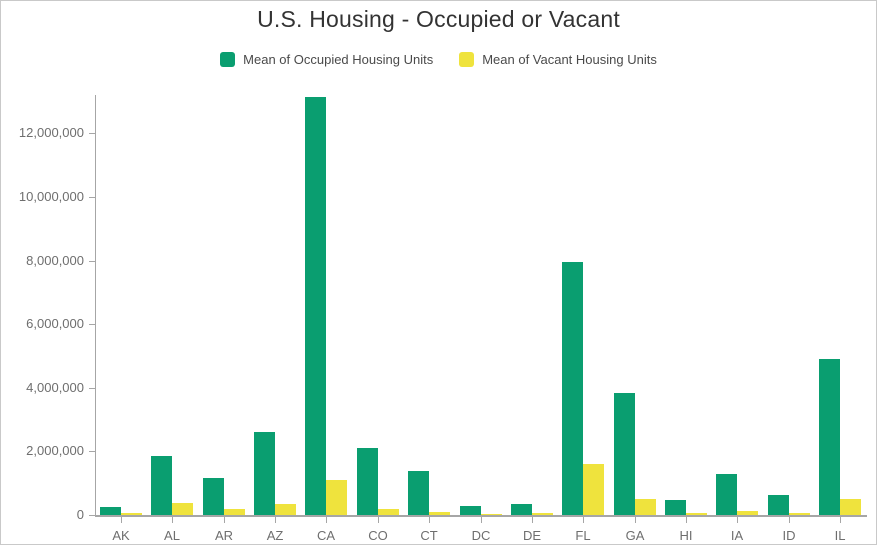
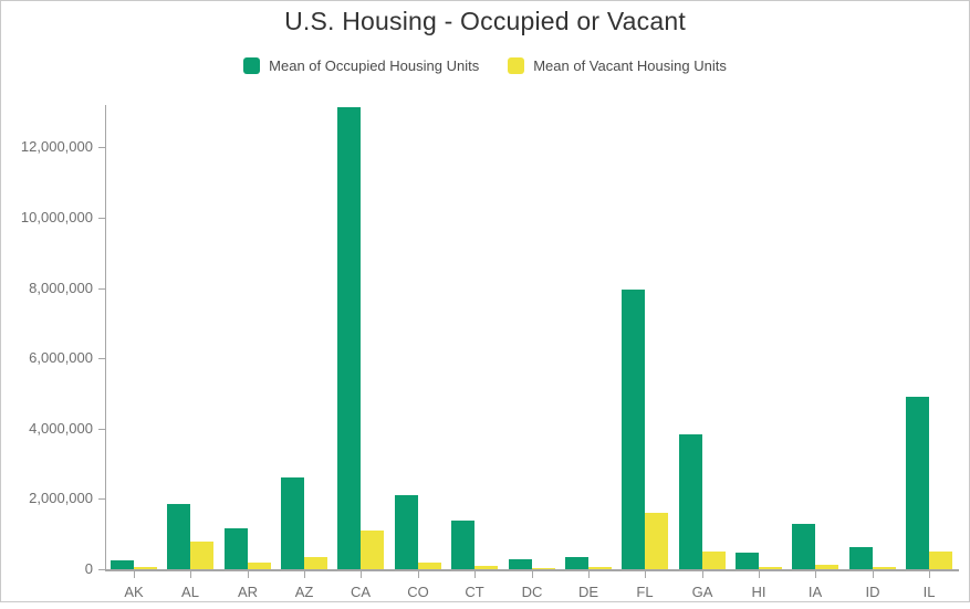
Mean of Vacant Housing Units/AL: 400000 -> 800000
